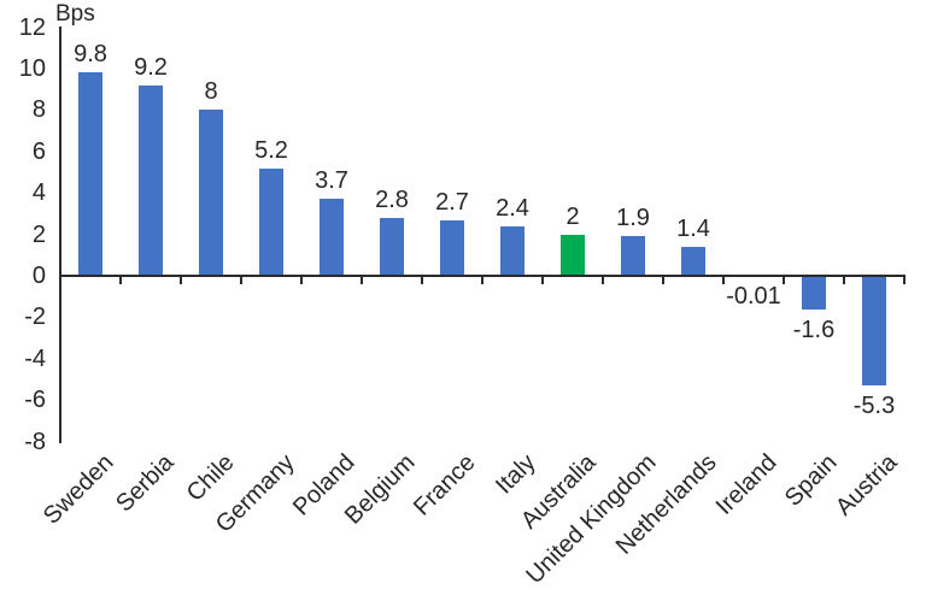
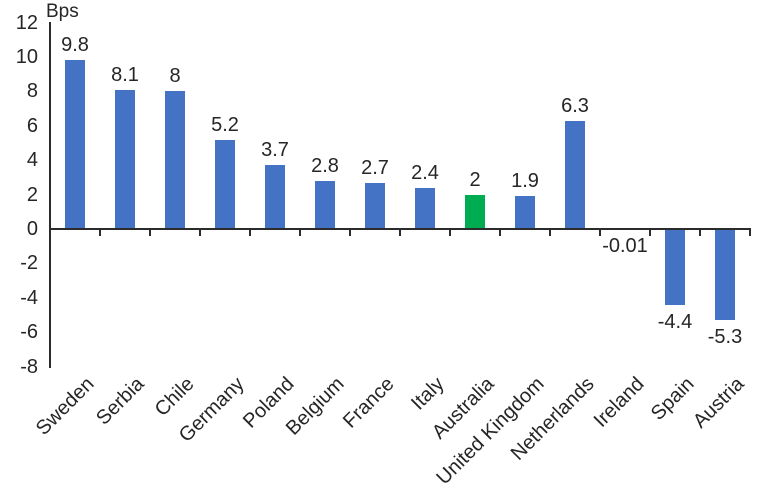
Serbia: 9.2 -> 8.1
Netherlands: 1.4 -> 6.3
Spain: -1.6 -> -4.4
